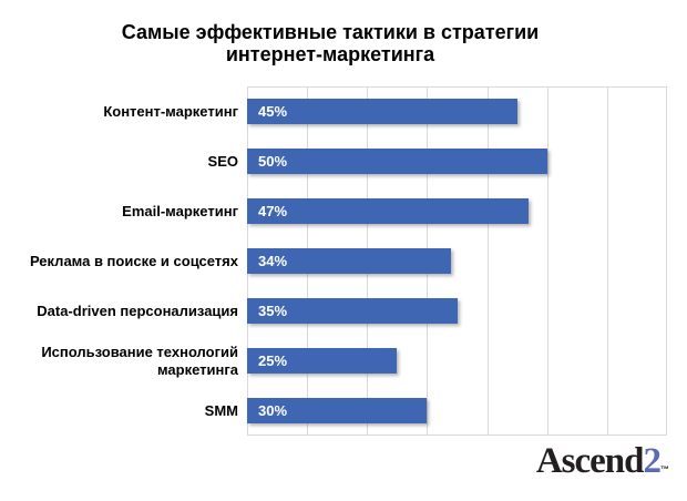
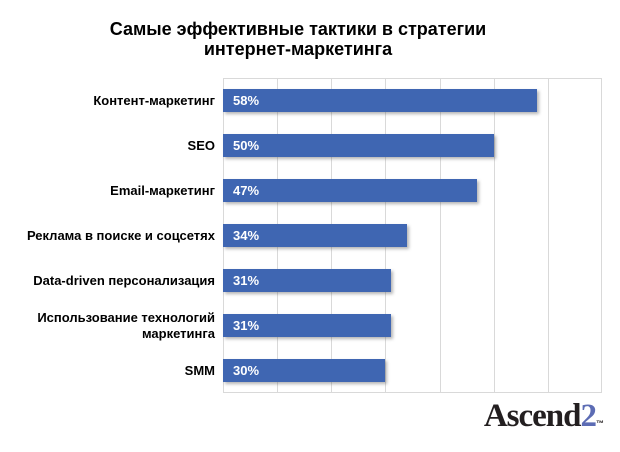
Контент-маркетинг: 45% -> 58%
Data-driven персонализация: 35% -> 31%
Использование технологий маркетинга: 25% -> 31%
